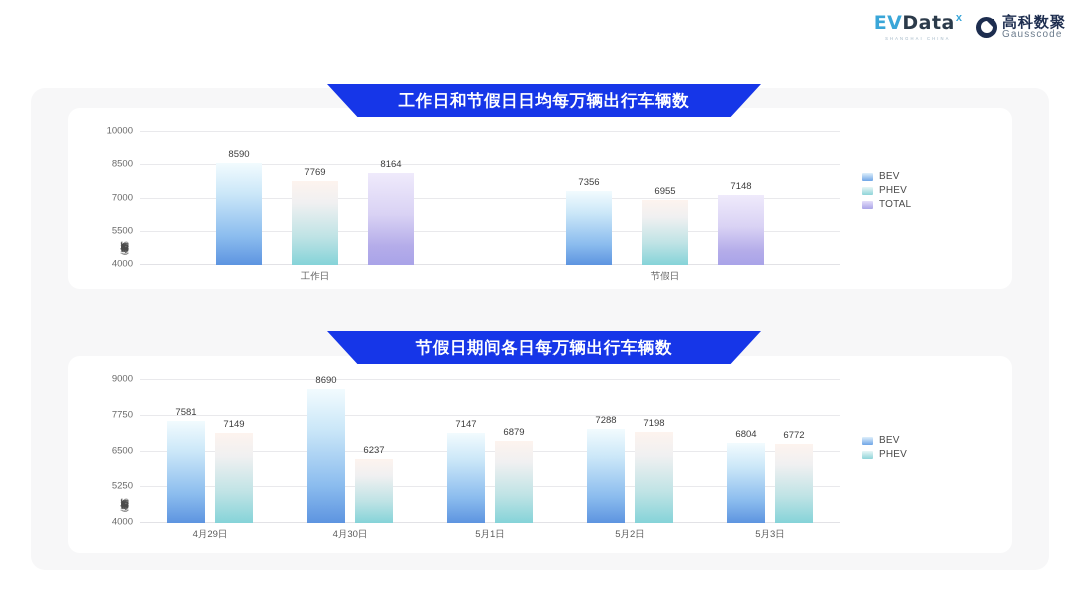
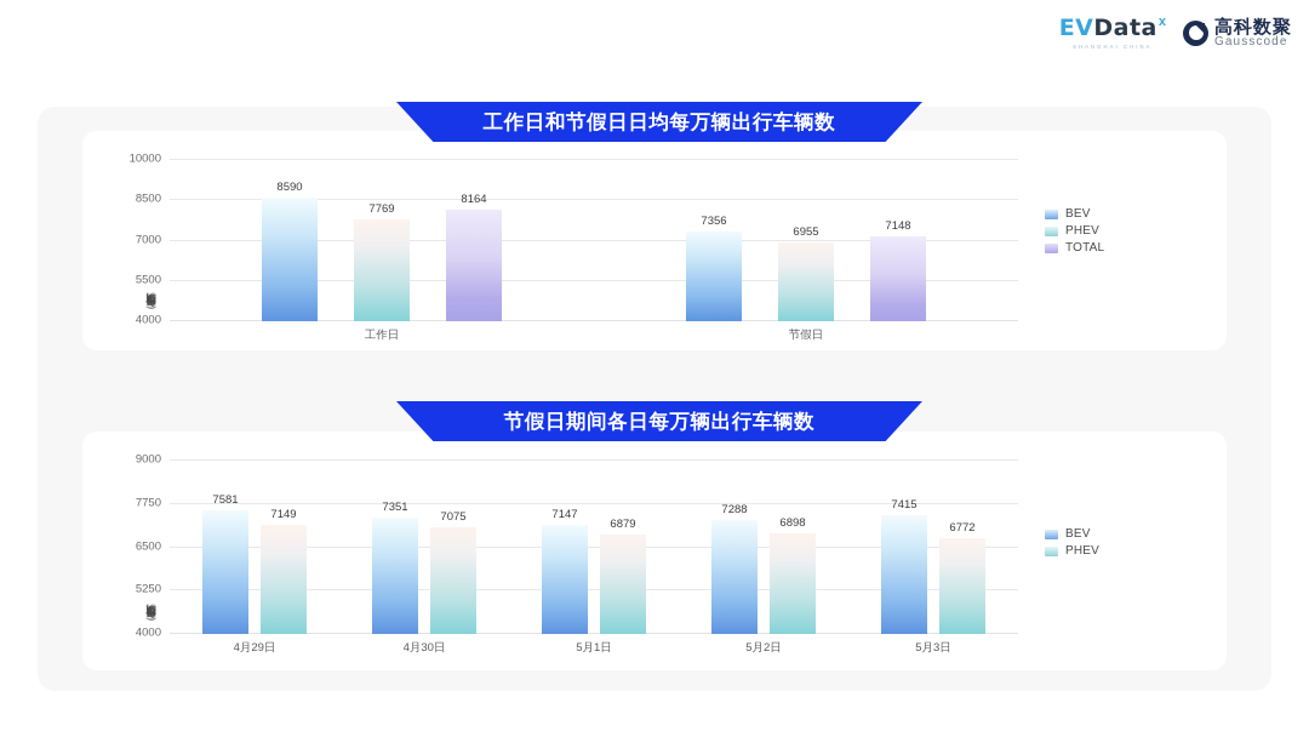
节假日期间各日每万辆出行车辆数/BEV/4月30日: 8690 -> 7351
节假日期间各日每万辆出行车辆数/PHEV/4月30日: 6237 -> 7075
节假日期间各日每万辆出行车辆数/PHEV/5月2日: 7198 -> 6898
节假日期间各日每万辆出行车辆数/BEV/5月3日: 6804 -> 7415
